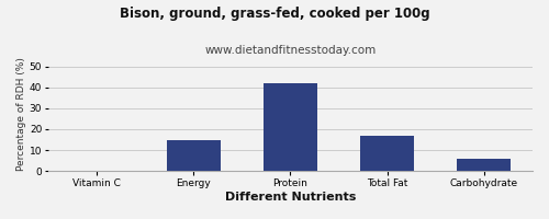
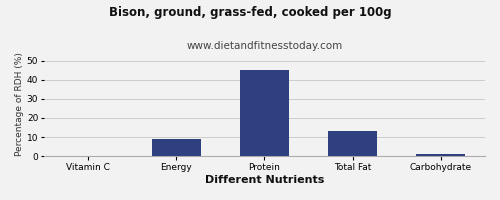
Energy: 15 -> 9
Protein: 42 -> 45
Total Fat: 17 -> 13
Carbohydrate: 6 -> 1
